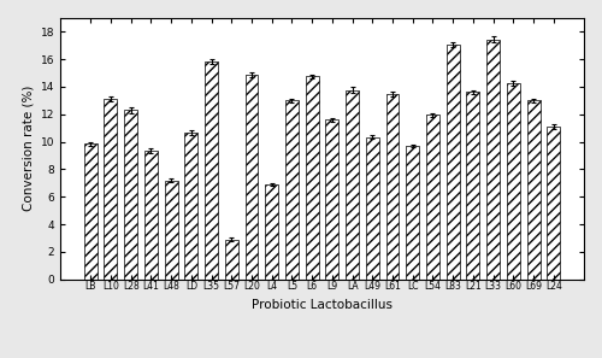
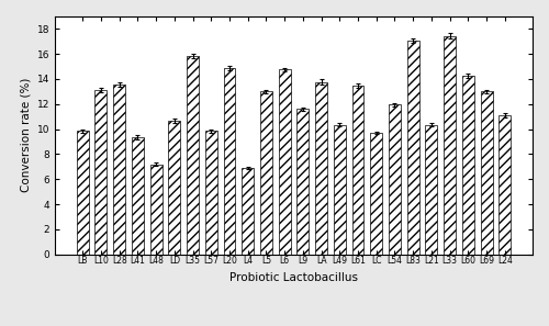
L28: 12.3 -> 13.6
L57: 2.9 -> 9.8
L21: 13.6 -> 10.3
